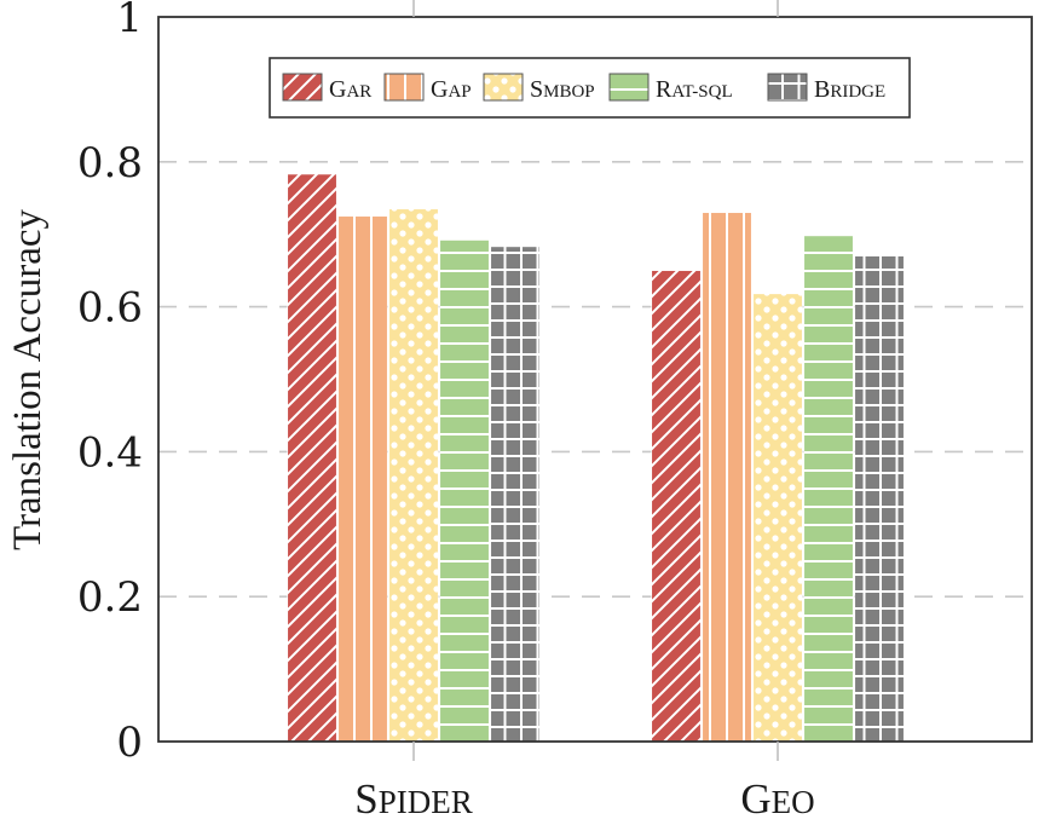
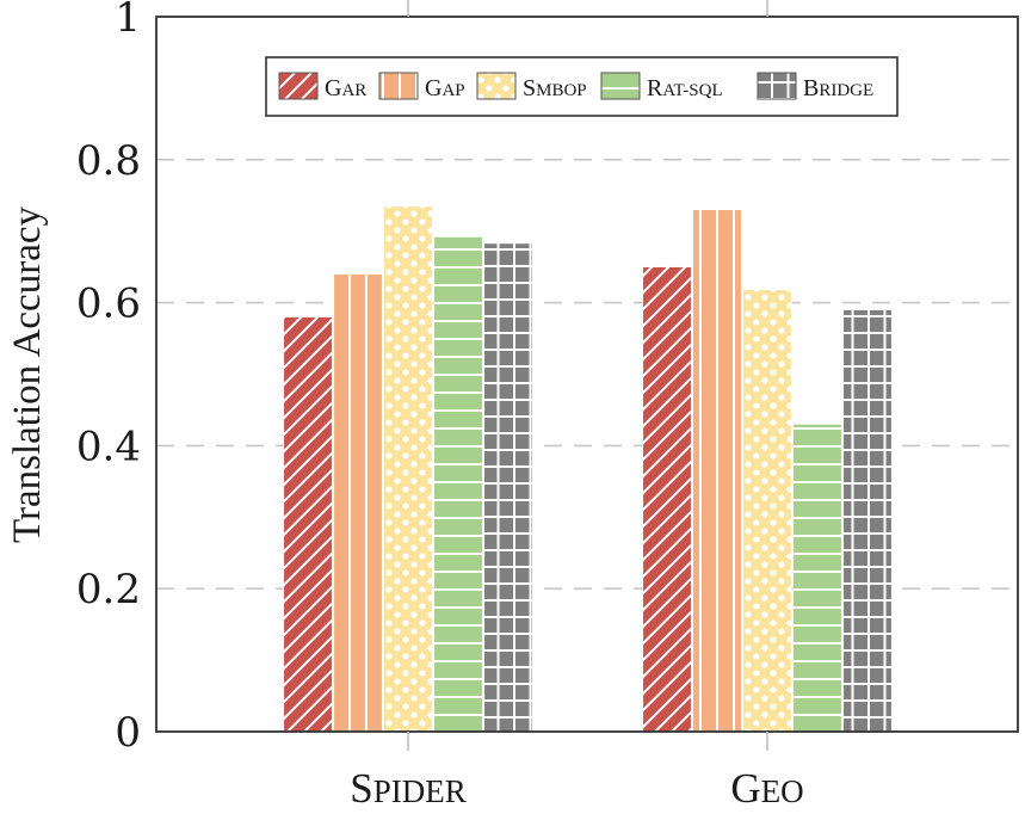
GAR/SPIDER: 0.78 -> 0.58
GAP/SPIDER: 0.72 -> 0.64
RAT-SQL/GEO: 0.70 -> 0.43
BRIDGE/GEO: 0.67 -> 0.59
